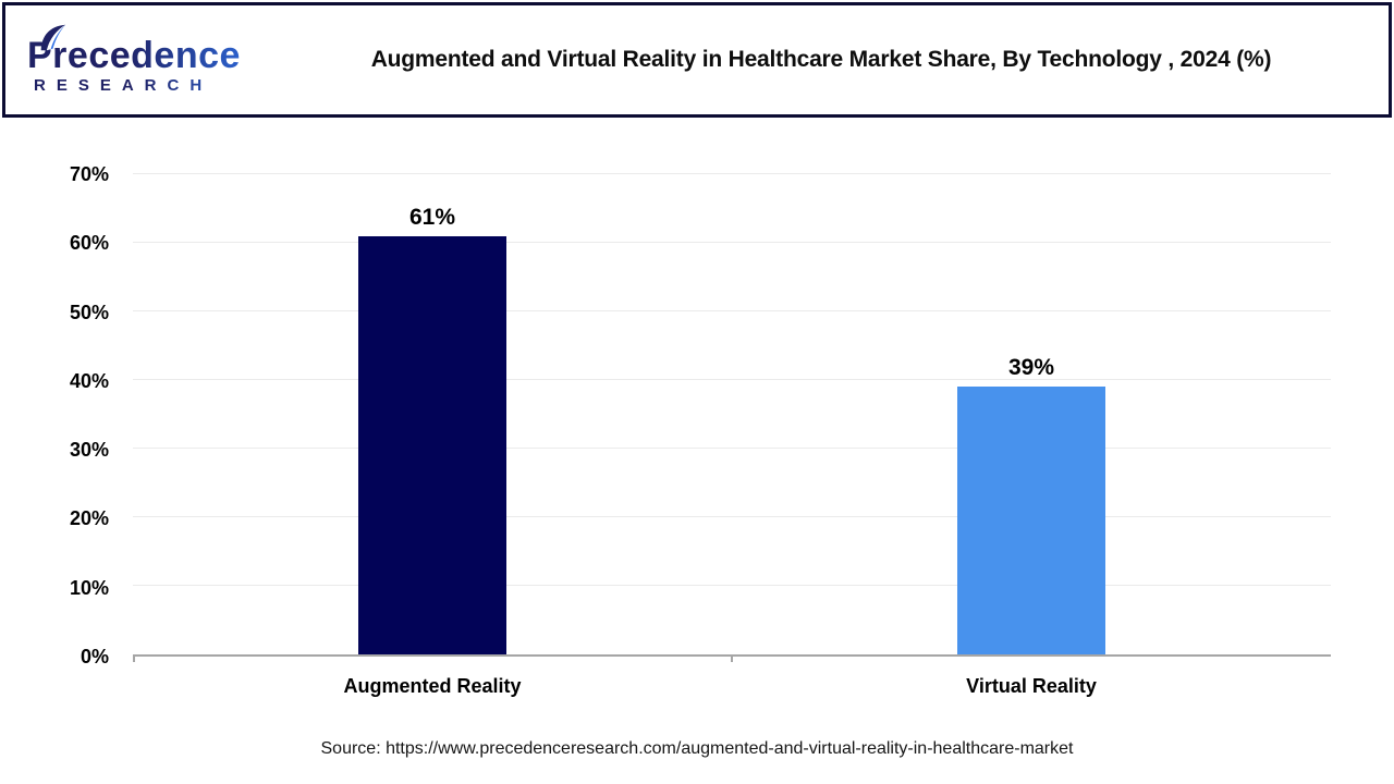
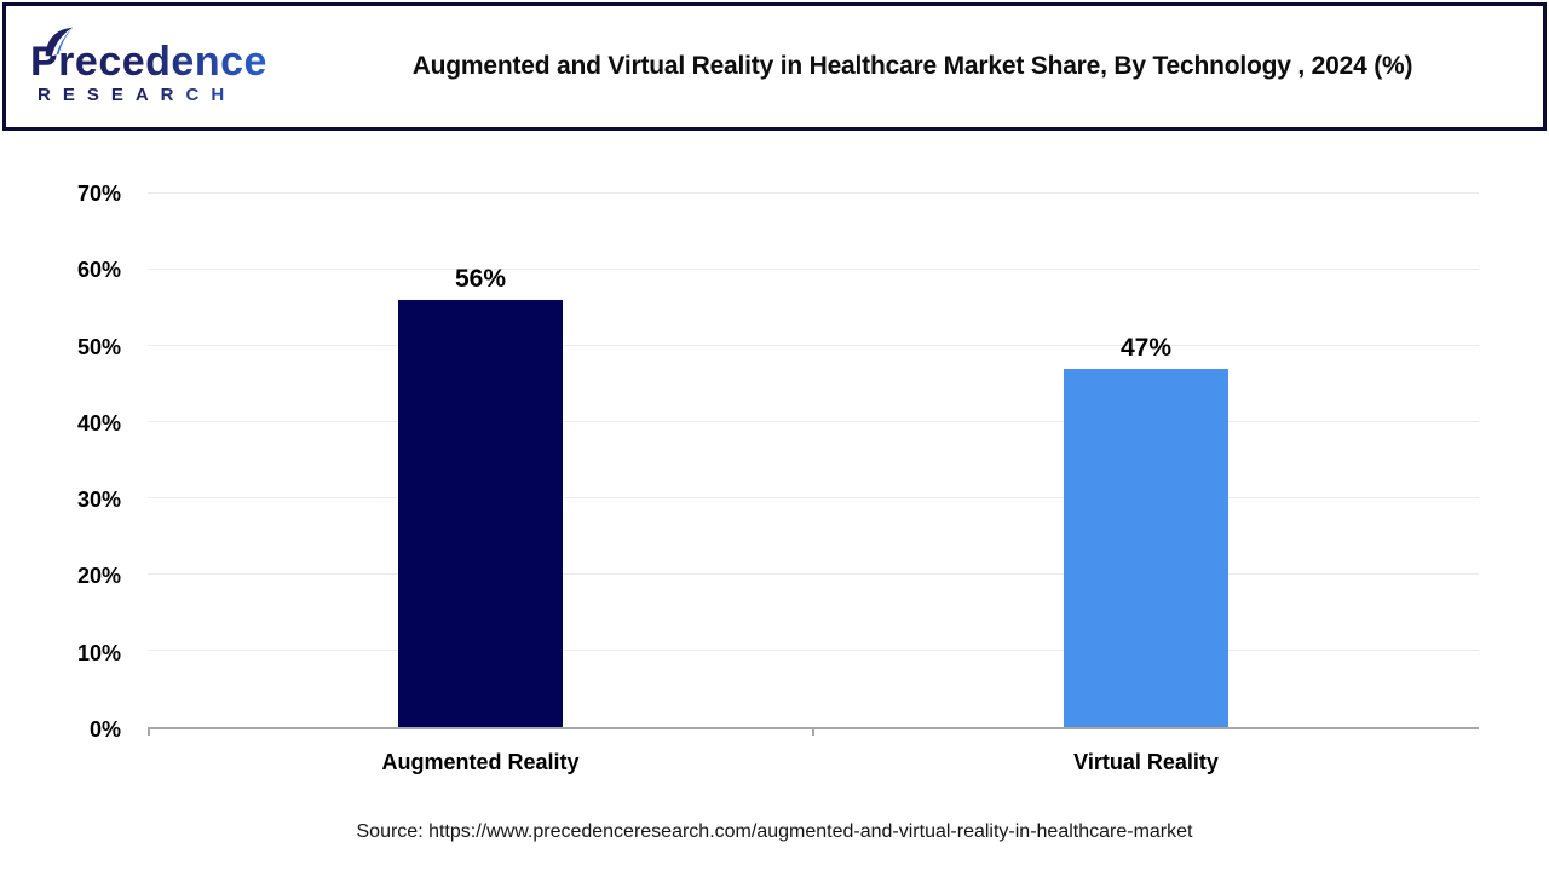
Augmented Reality: 61% -> 56%
Virtual Reality: 39% -> 47%
